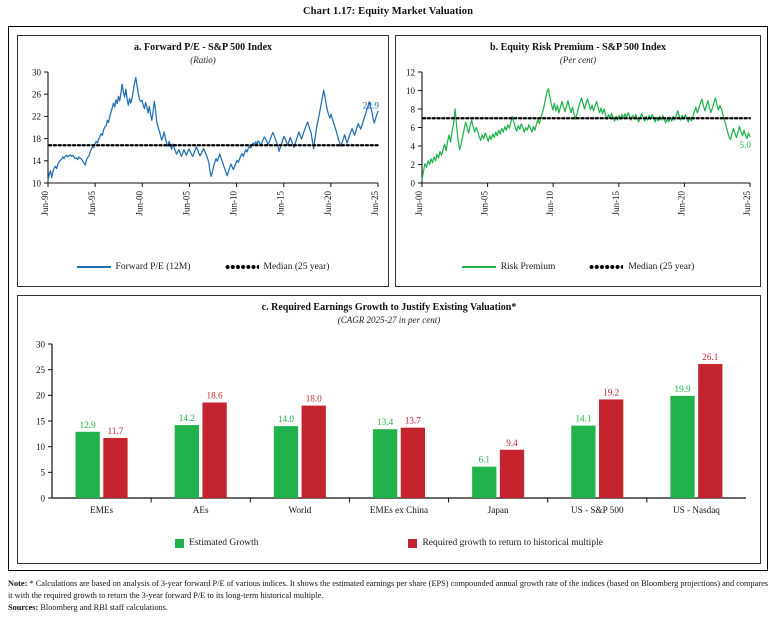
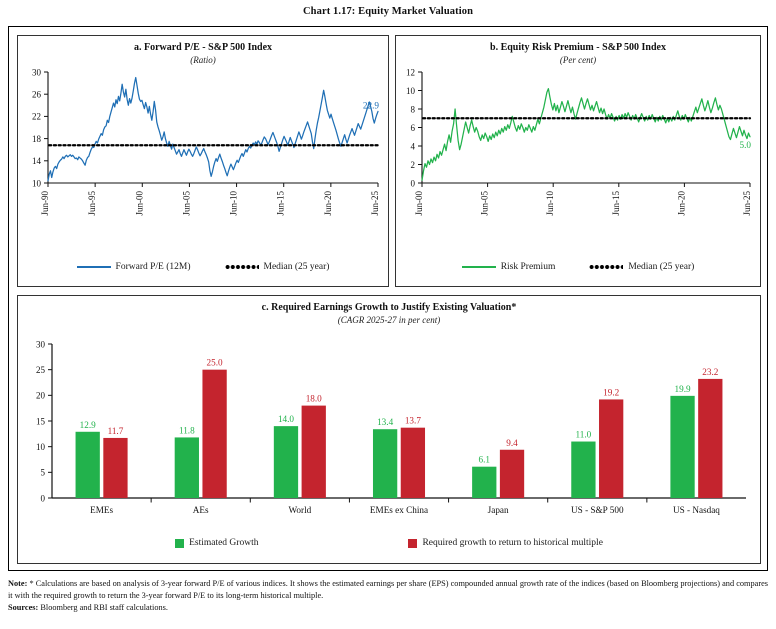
c. Required Earnings Growth to Justify Existing Valuation*/Estimated Growth/AEs: 14.2 -> 11.8
c. Required Earnings Growth to Justify Existing Valuation*/Required growth to return to historical multiple/AEs: 18.6 -> 25.0
c. Required Earnings Growth to Justify Existing Valuation*/Estimated Growth/US - S&P 500: 14.1 -> 11.0
c. Required Earnings Growth to Justify Existing Valuation*/Required growth to return to historical multiple/US - Nasdaq: 26.1 -> 23.2
